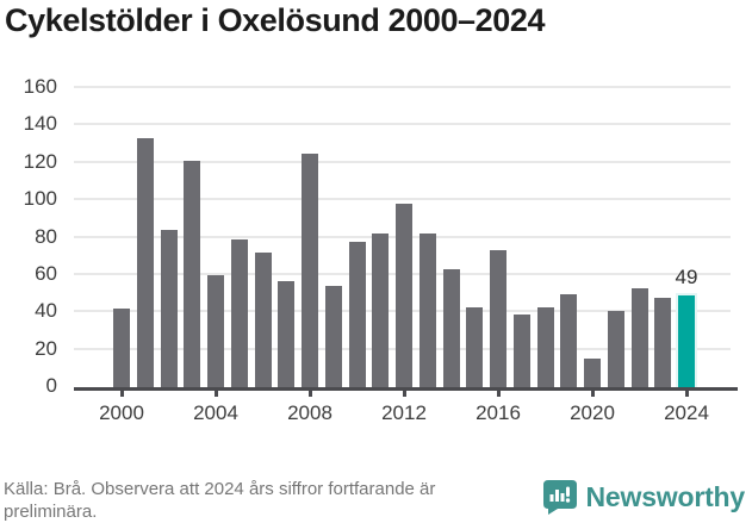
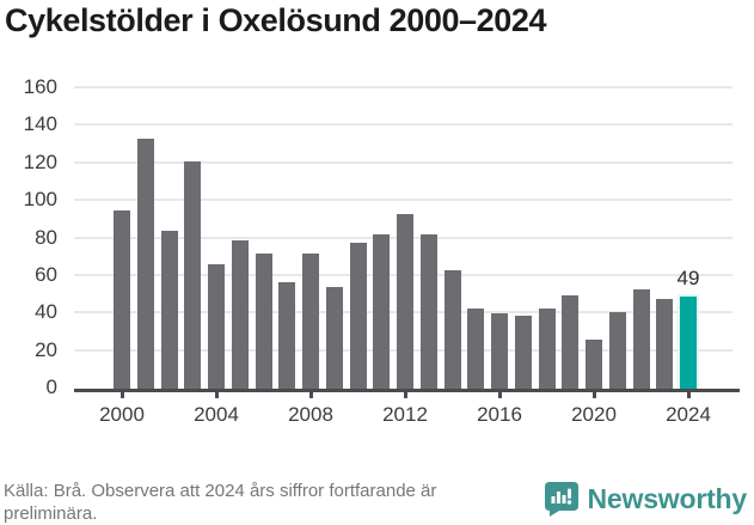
2000: 42 -> 95
2004: 60 -> 66
2008: 125 -> 72
2012: 98 -> 93
2016: 73 -> 40
2020: 15 -> 26
